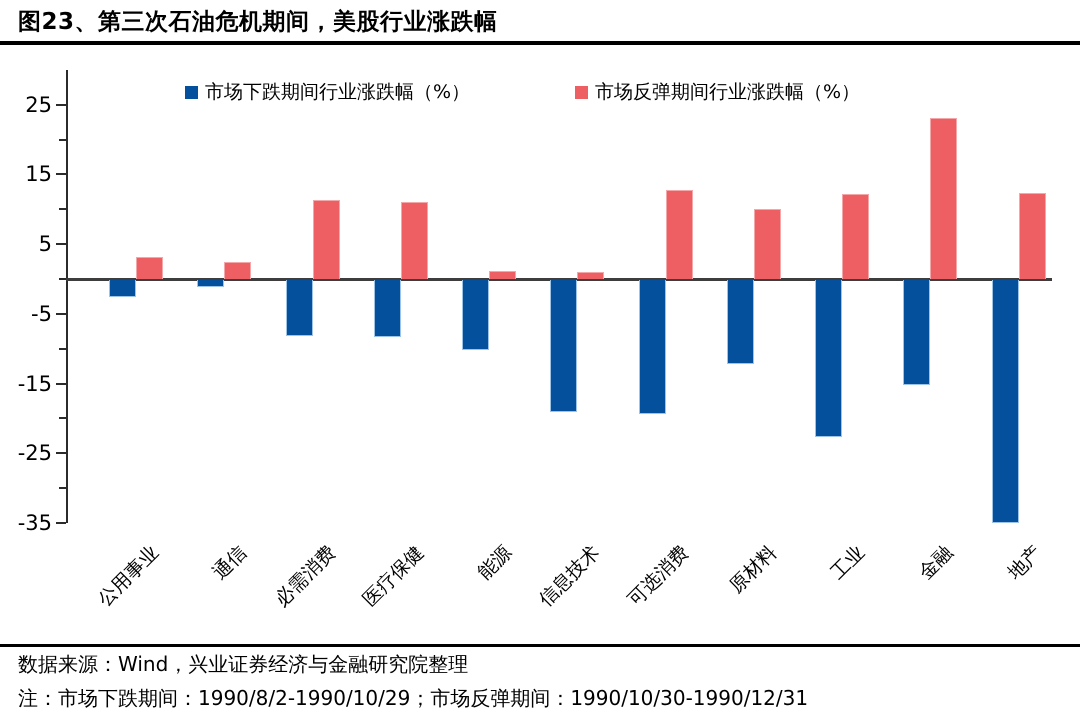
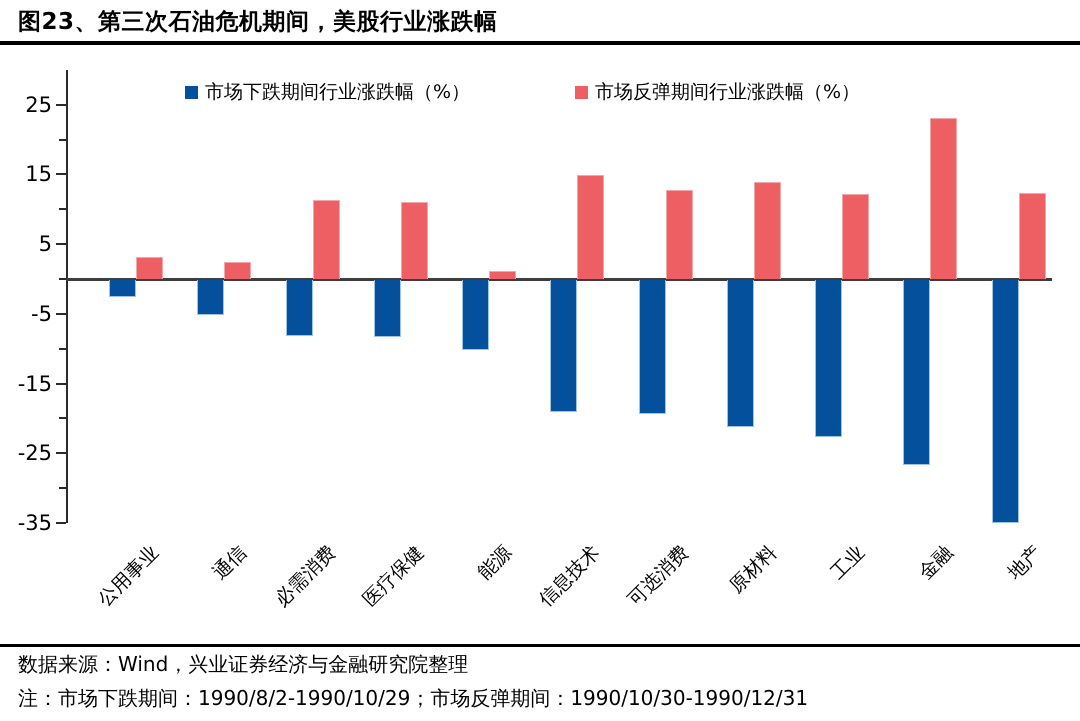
市场下跌期间行业涨跌幅（%）/通信: -1 -> -5
市场反弹期间行业涨跌幅（%）/信息技术: 1 -> 15
市场下跌期间行业涨跌幅（%）/原材料: -12 -> -21
市场反弹期间行业涨跌幅（%）/原材料: 10 -> 14
市场下跌期间行业涨跌幅（%）/金融: -15 -> -27
